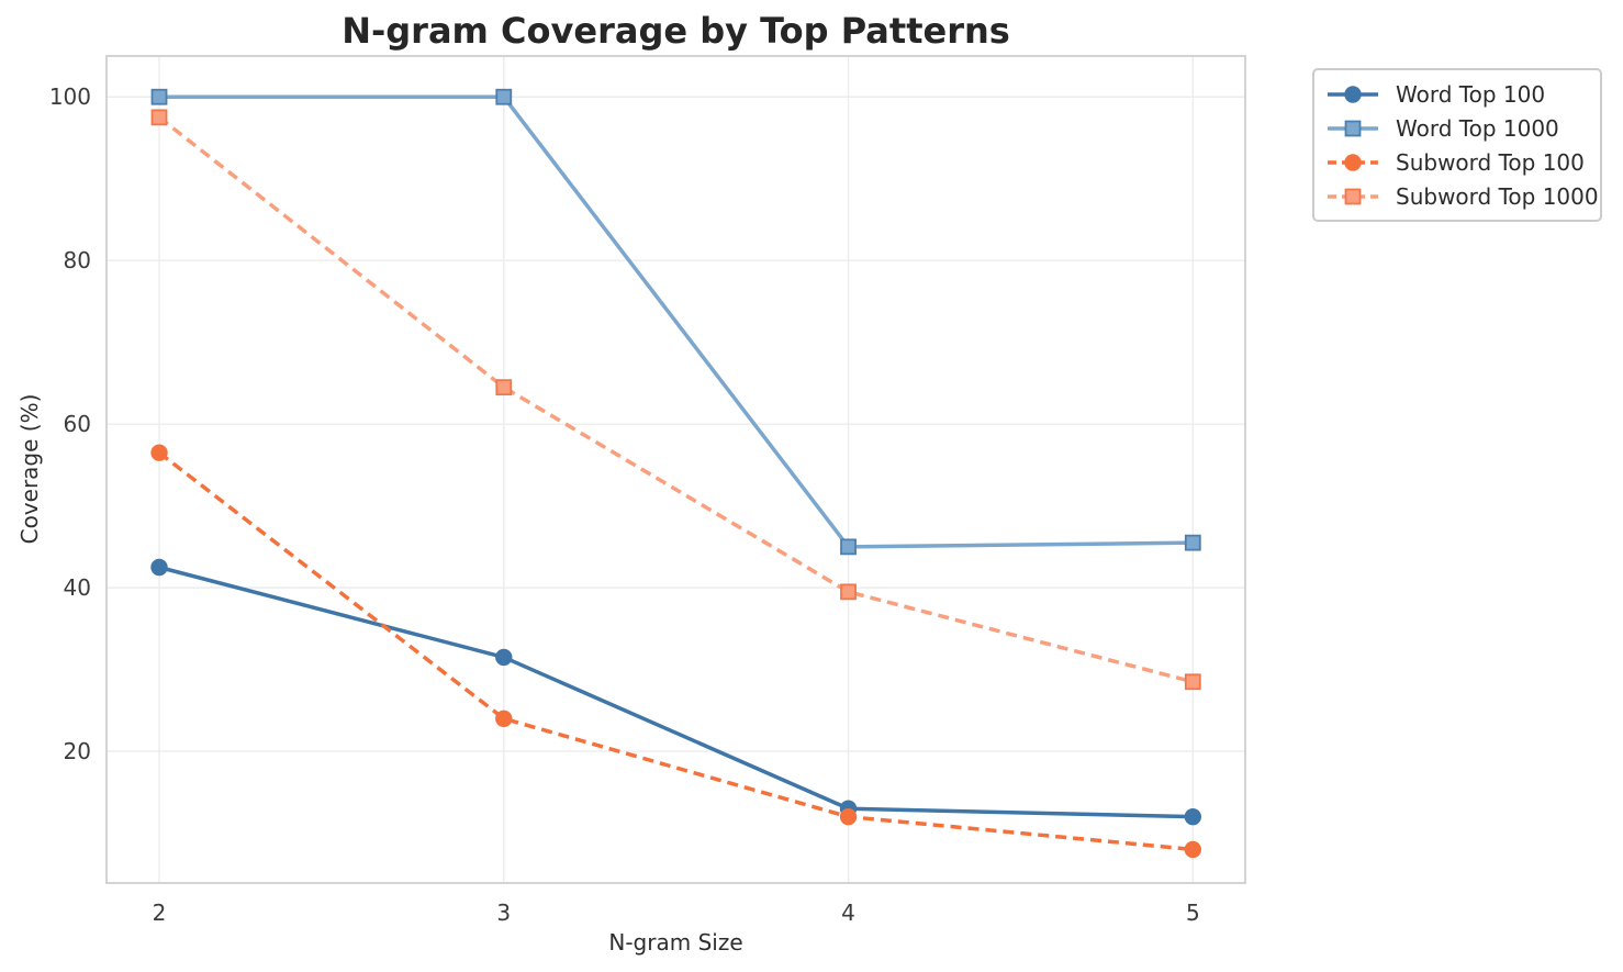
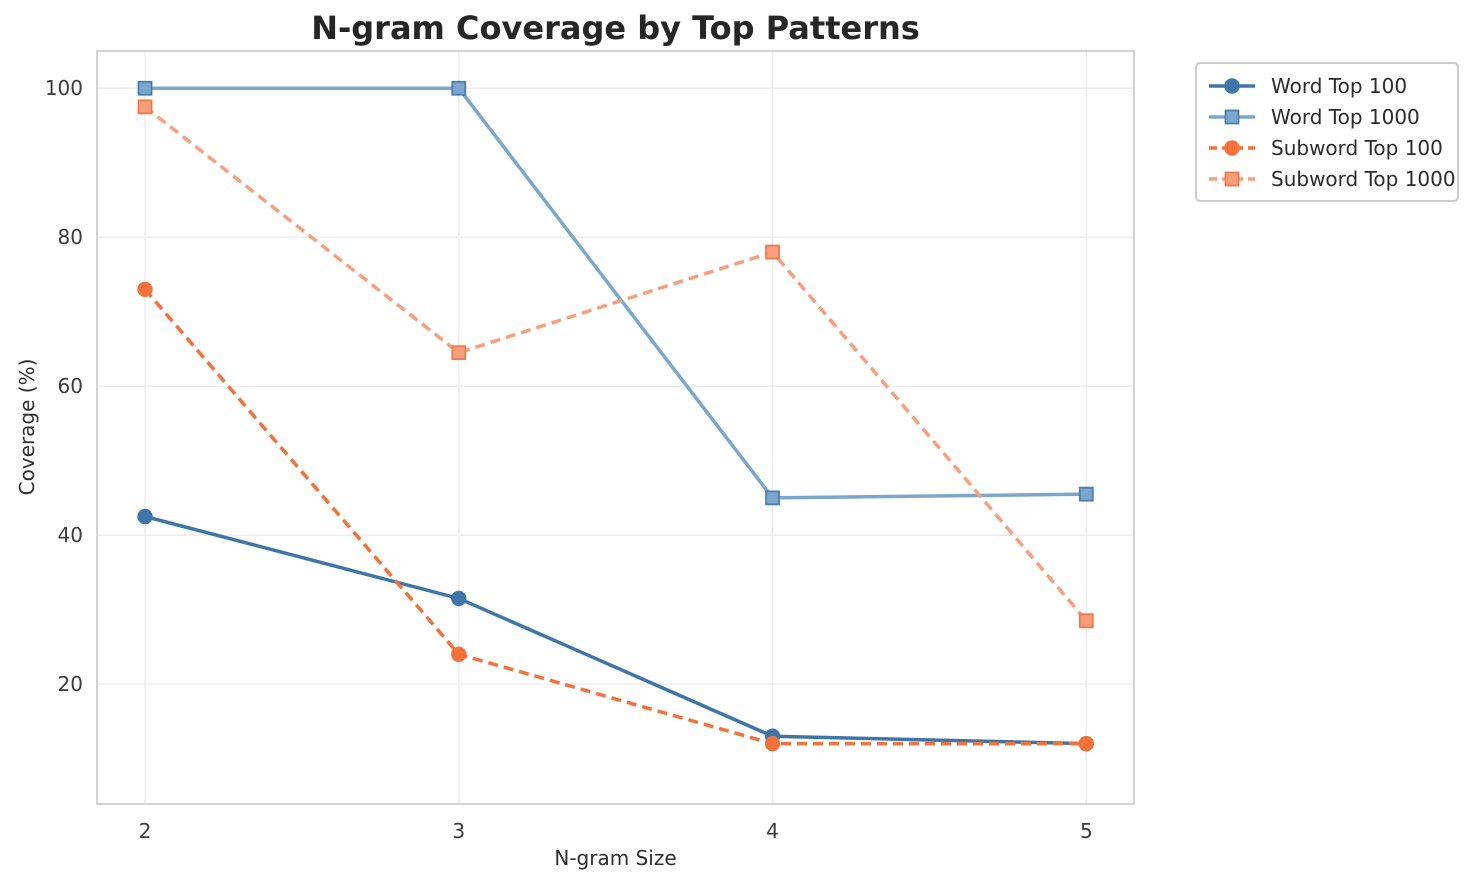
Subword Top 100/2: 56 -> 73
Subword Top 1000/4: 40 -> 78
Subword Top 100/5: 8 -> 12
